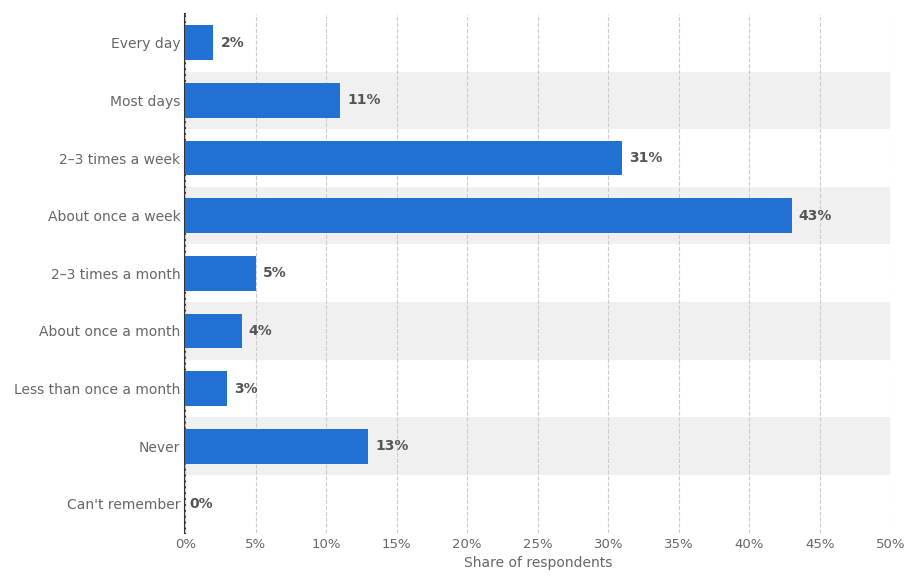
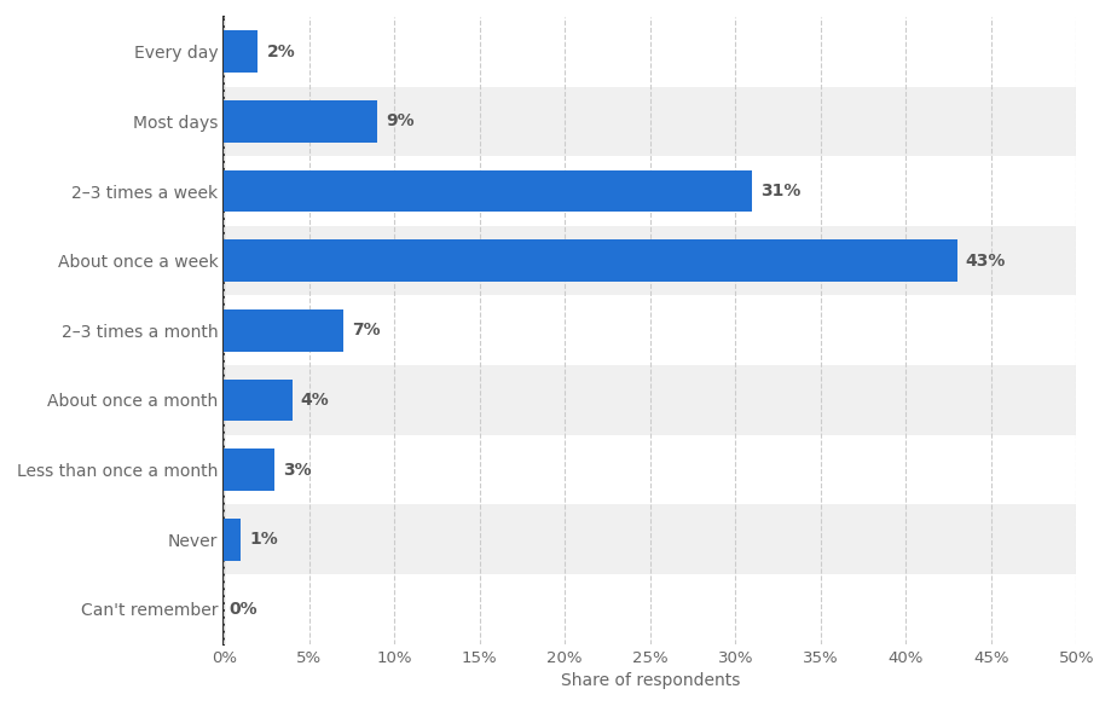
Most days: 11% -> 9%
2–3 times a month: 5% -> 7%
Never: 13% -> 1%
